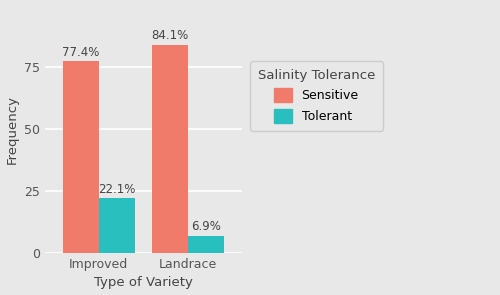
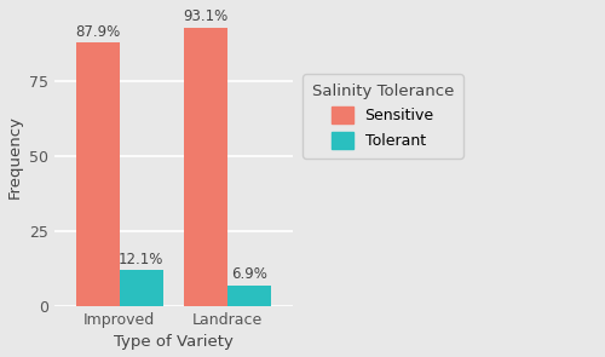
Sensitive/Improved: 77.4% -> 87.9%
Tolerant/Improved: 22.1% -> 12.1%
Sensitive/Landrace: 84.1% -> 93.1%
